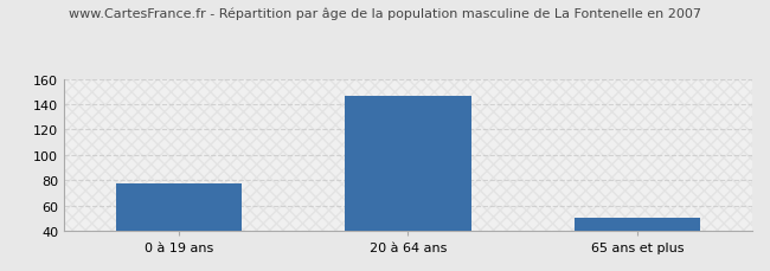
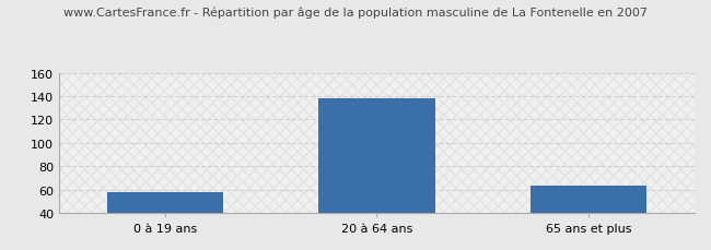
0 à 19 ans: 77 -> 58
20 à 64 ans: 146 -> 138
65 ans et plus: 50 -> 63
